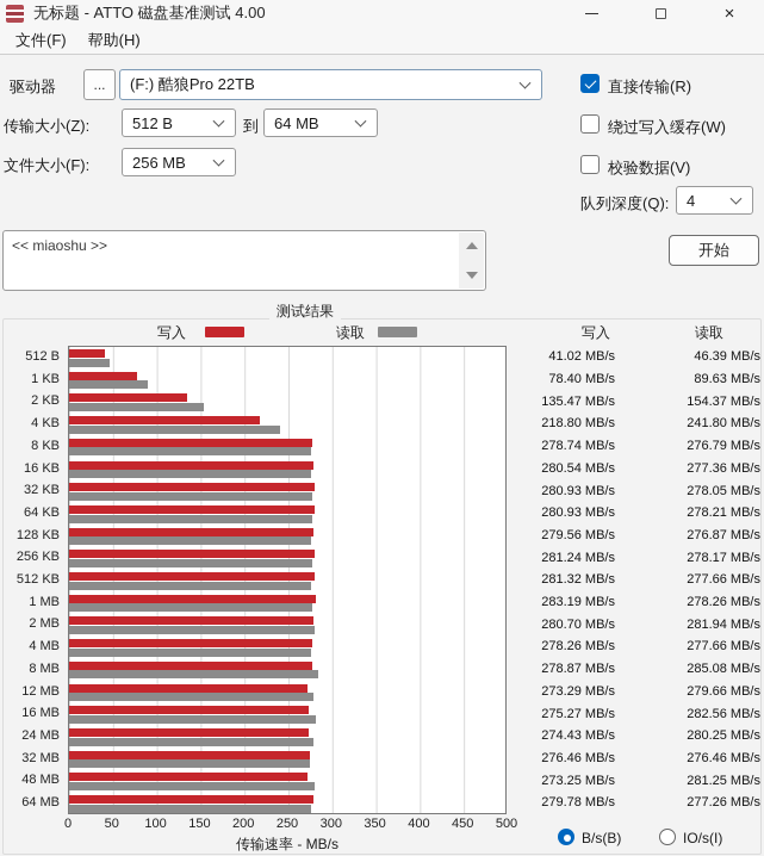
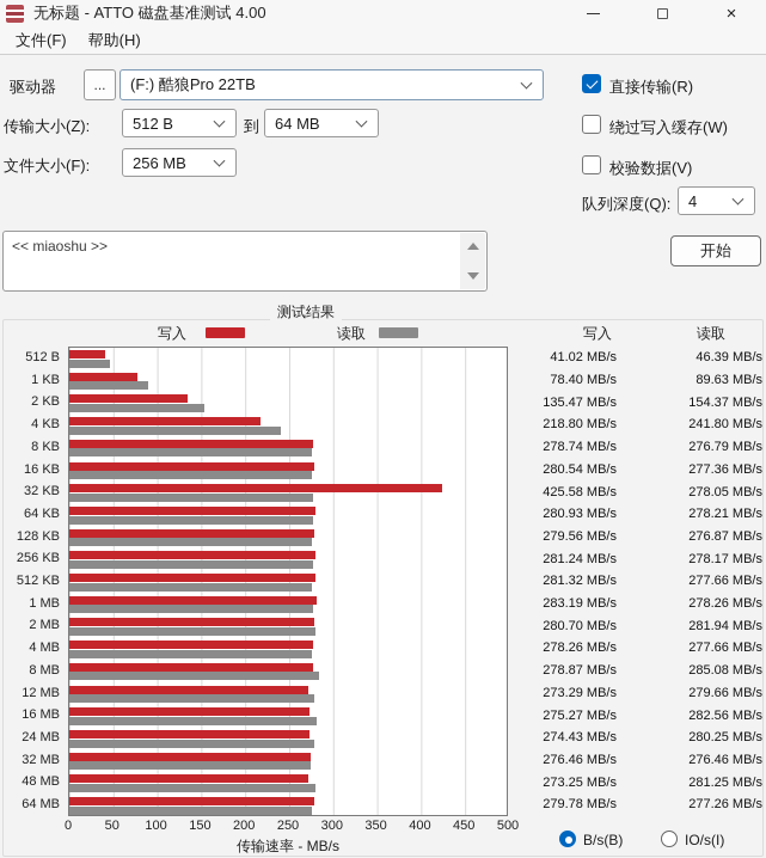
写入/32 KB: 280.93 -> 425.58
